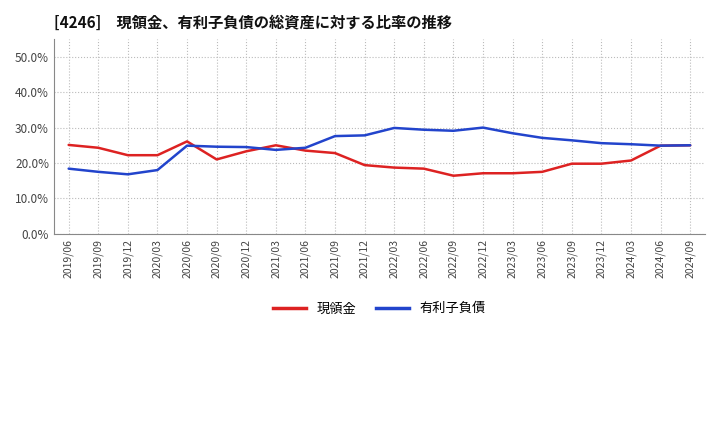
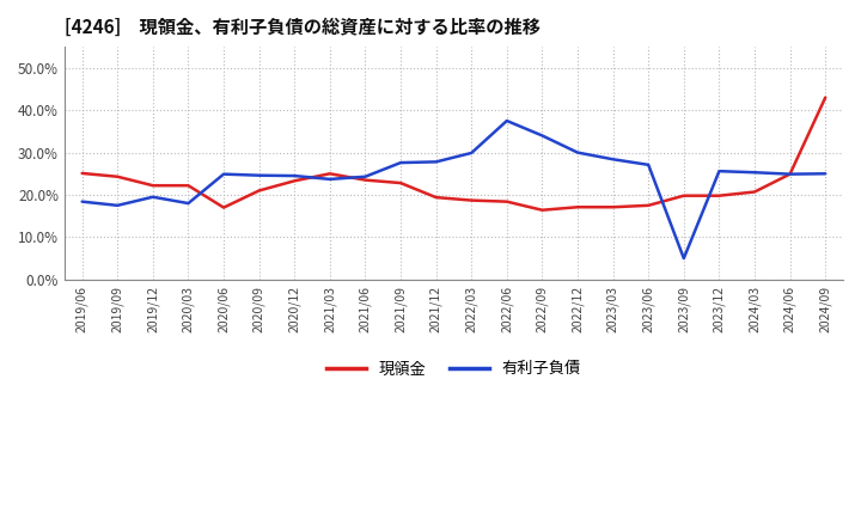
有利子負債/2019/12: 16.8% -> 19.5%
現領金/2020/06: 26.1% -> 17.0%
有利子負債/2022/06: 29.4% -> 37.5%
有利子負債/2022/09: 29.1% -> 34.0%
有利子負債/2023/09: 26.4% -> 5.0%
現領金/2024/09: 25.0% -> 43.0%
